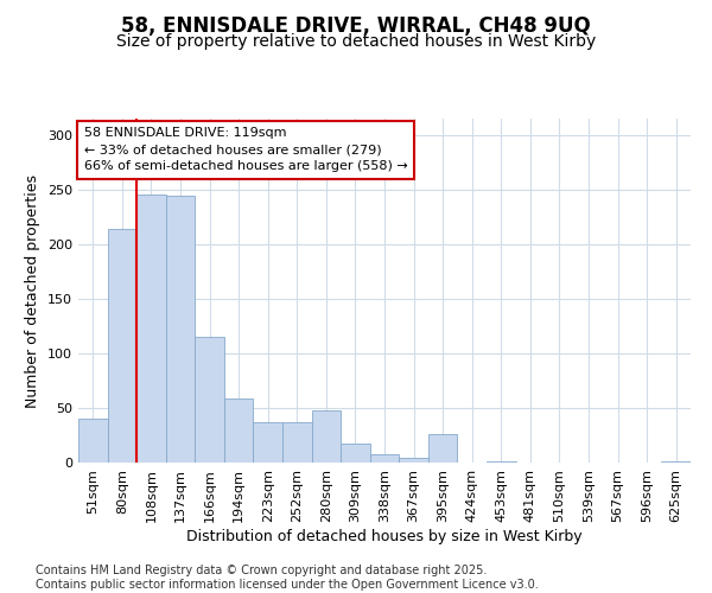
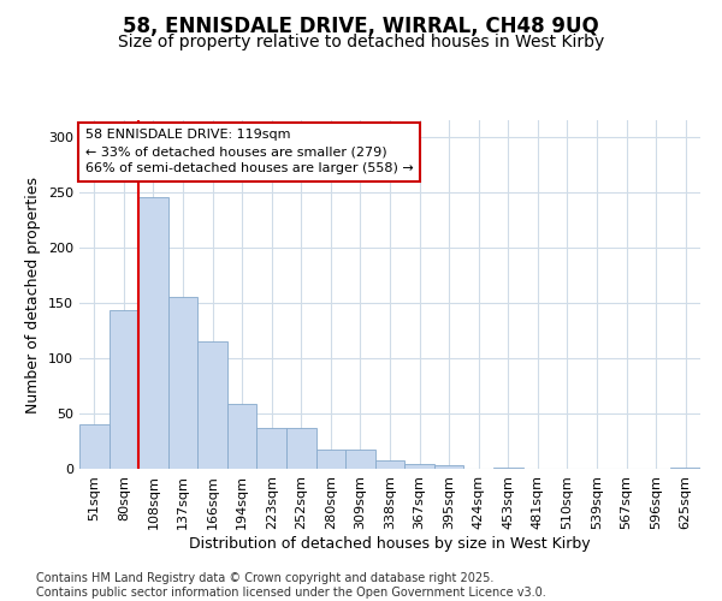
80sqm: 214 -> 143
137sqm: 244 -> 155
280sqm: 48 -> 17
395sqm: 26 -> 3
